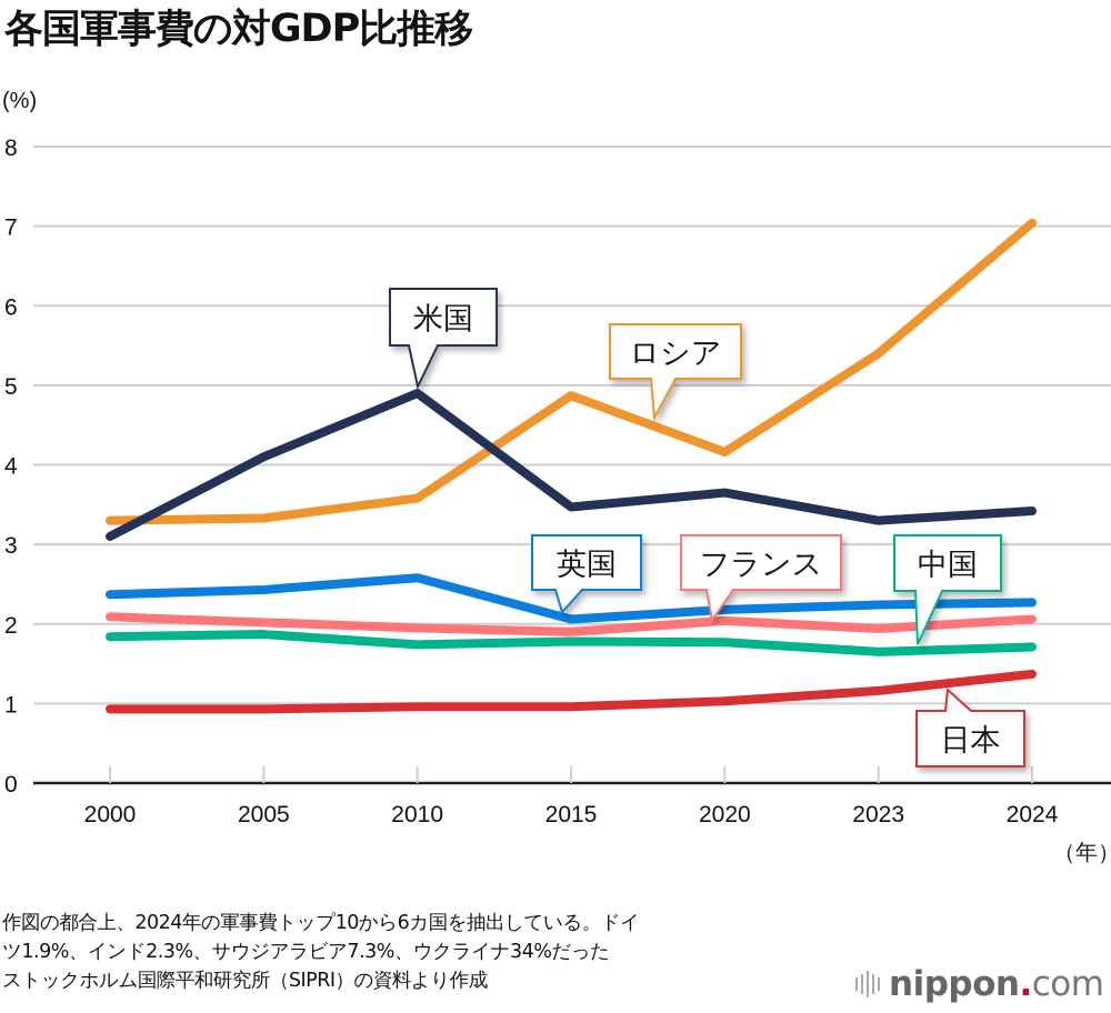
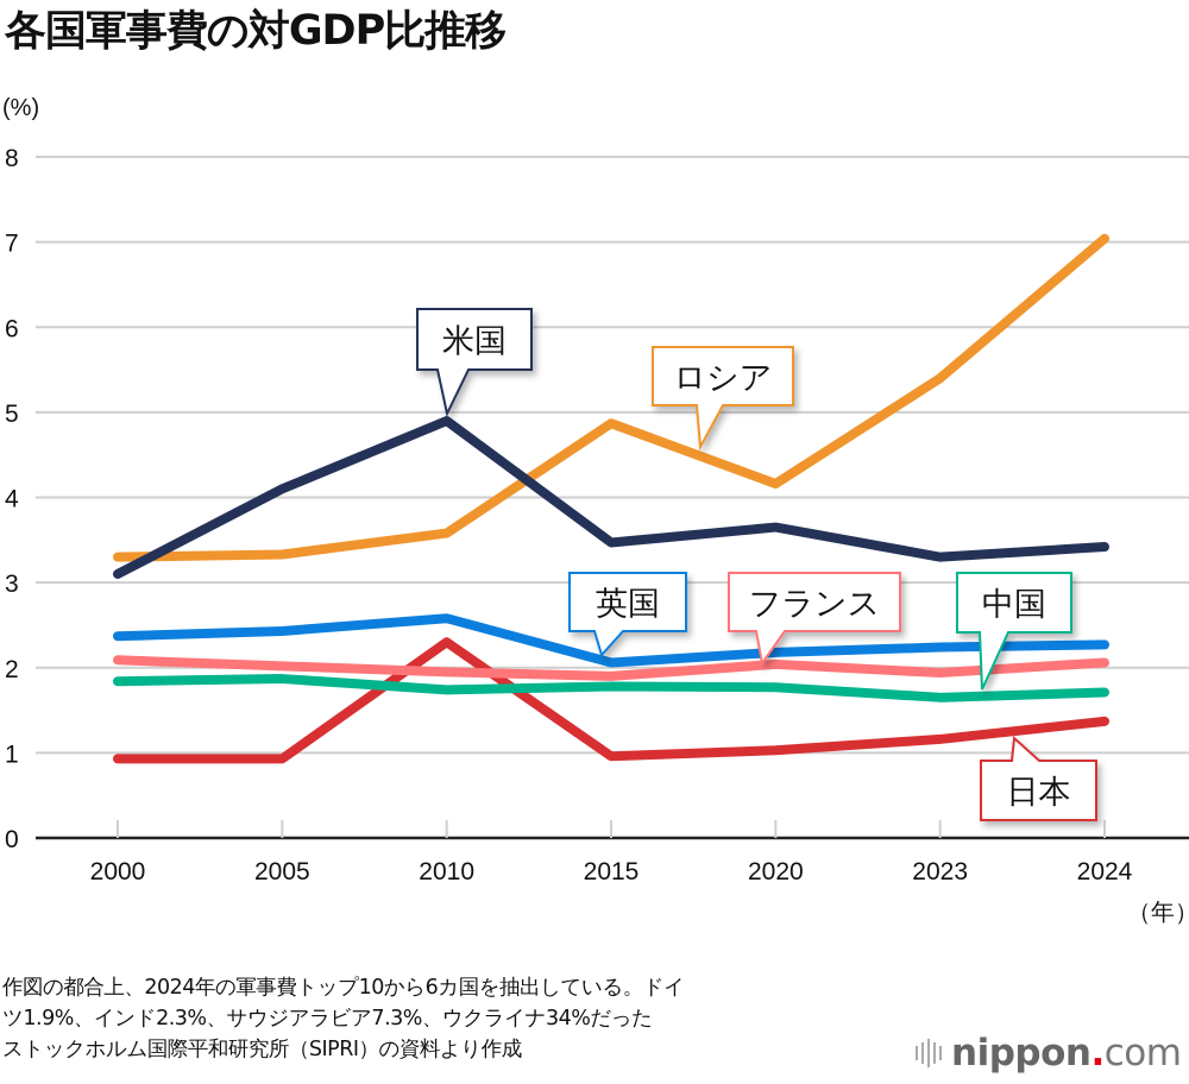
日本/2010: 1.0 -> 2.3
